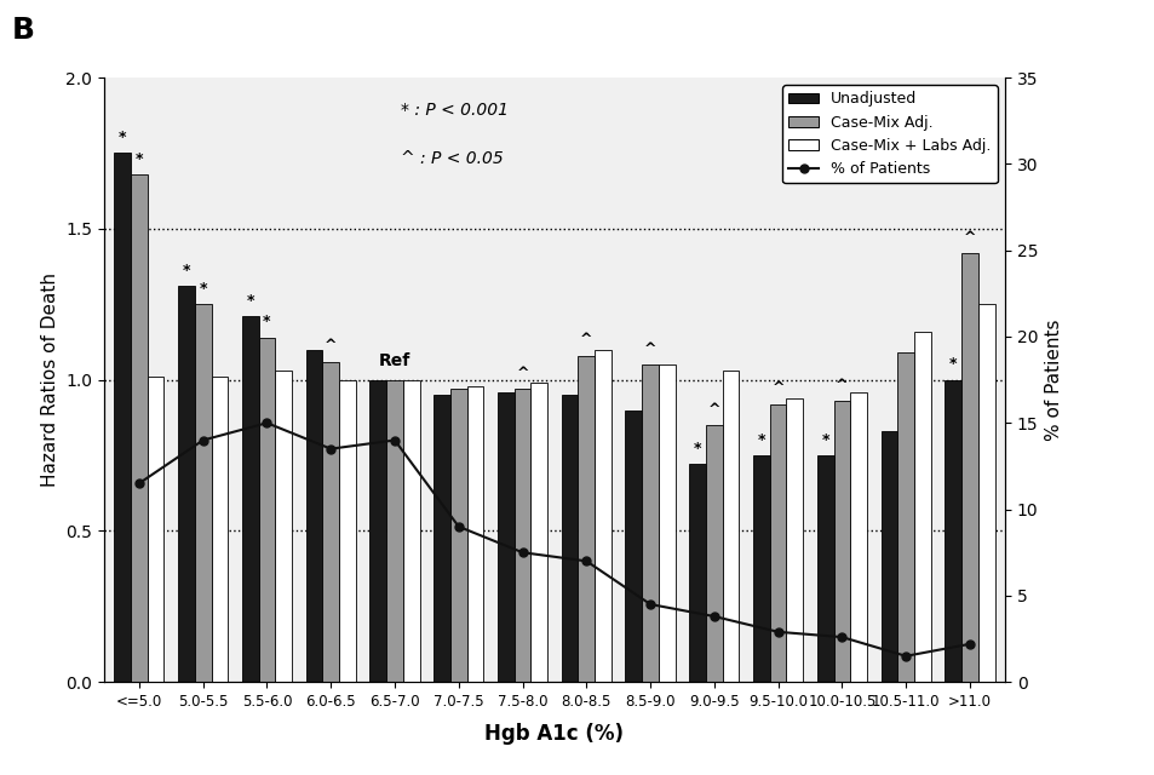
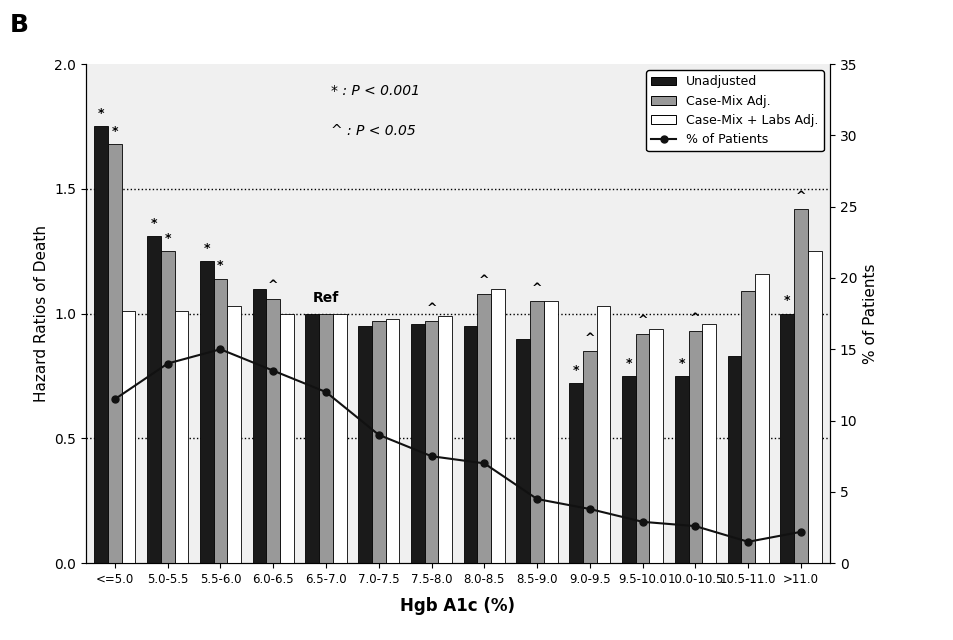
% of Patients/6.5-7.0: 14.0 -> 12.0
